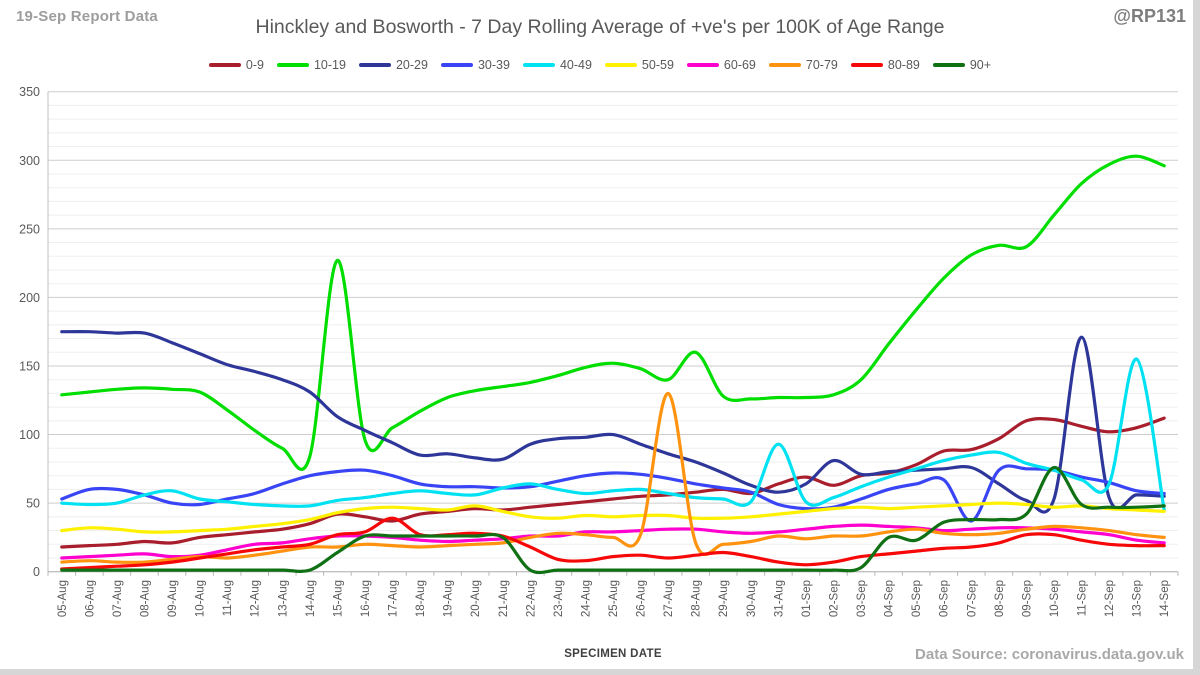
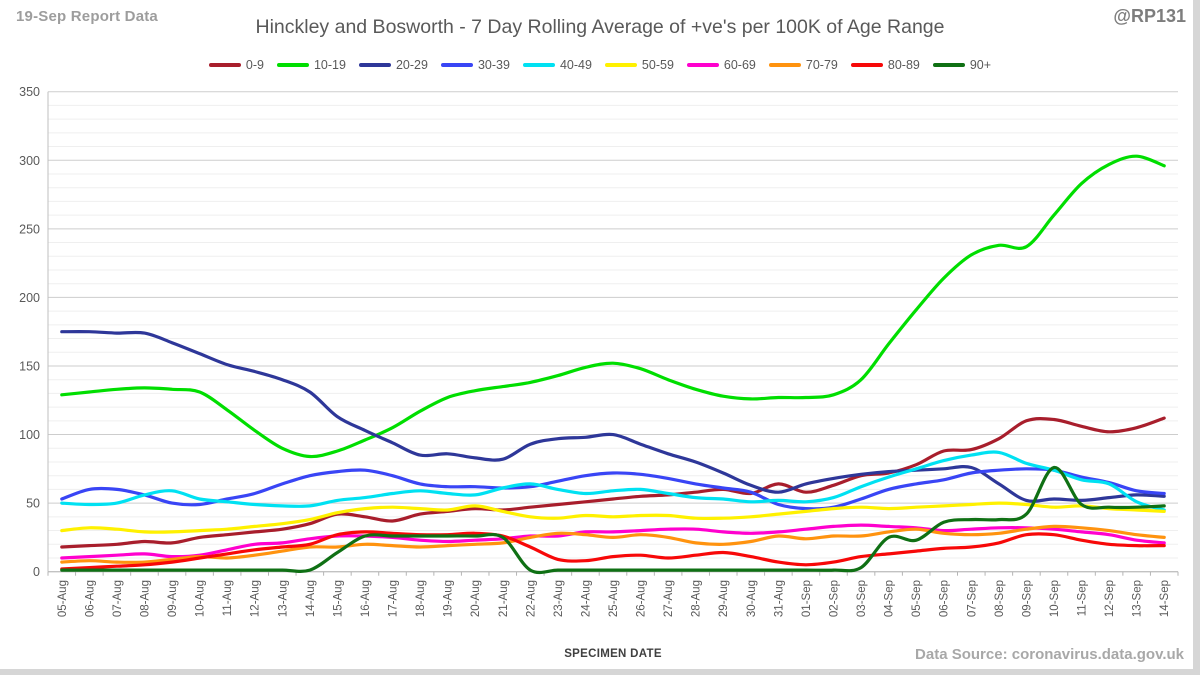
10-19/15-Aug: 227 -> 88
80-89/17-Aug: 39 -> 28
70-79/27-Aug: 130 -> 25
10-19/28-Aug: 160 -> 133
40-49/31-Aug: 93 -> 52
0-9/01-Sep: 69 -> 58
20-29/02-Sep: 81 -> 68
30-39/07-Sep: 37 -> 72
20-29/11-Sep: 171 -> 52
40-49/13-Sep: 155 -> 51
